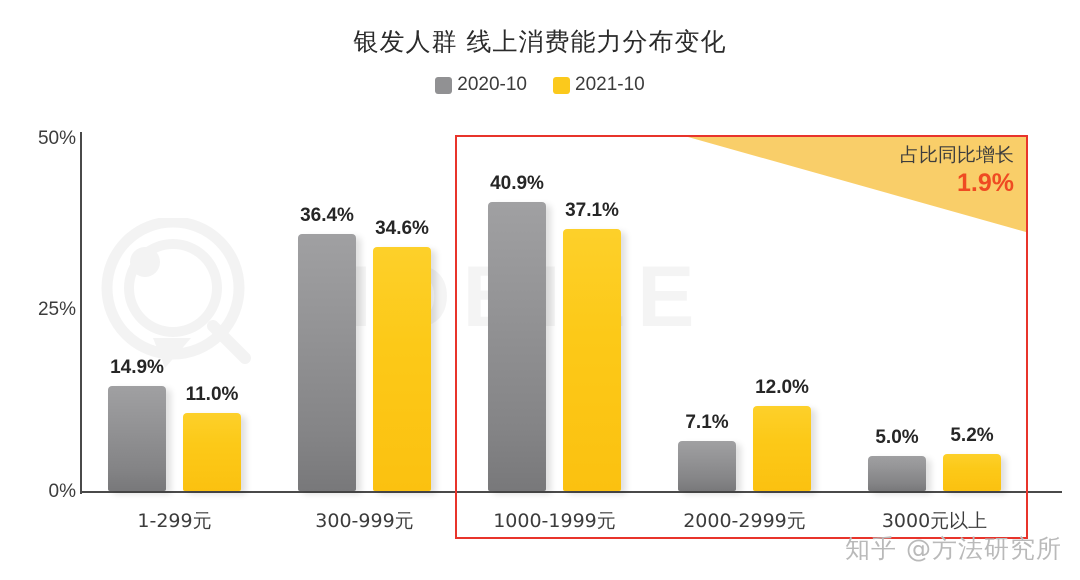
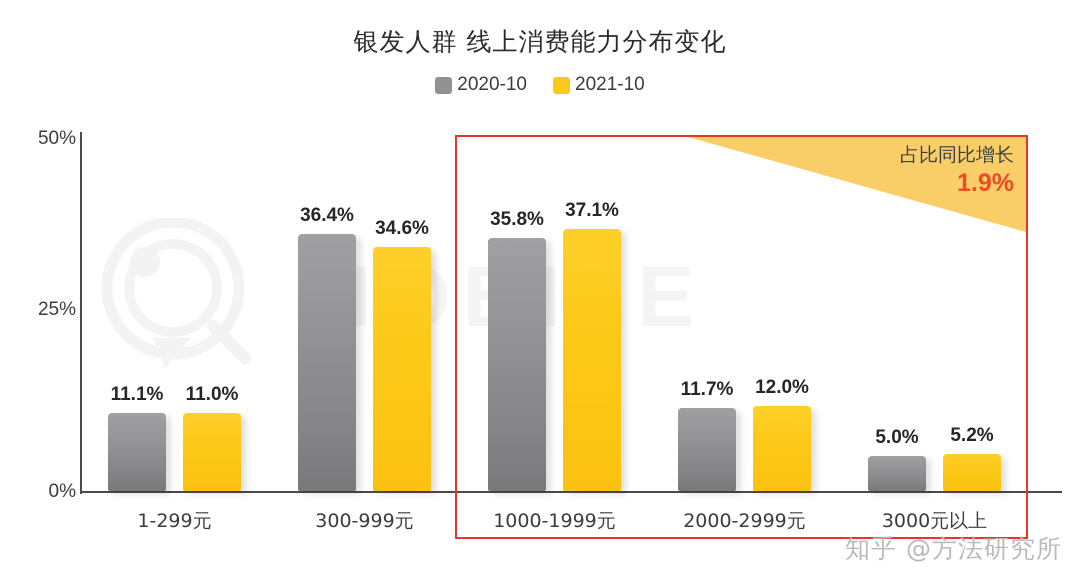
2020-10/1-299元: 14.9% -> 11.1%
2020-10/1000-1999元: 40.9% -> 35.8%
2020-10/2000-2999元: 7.1% -> 11.7%
